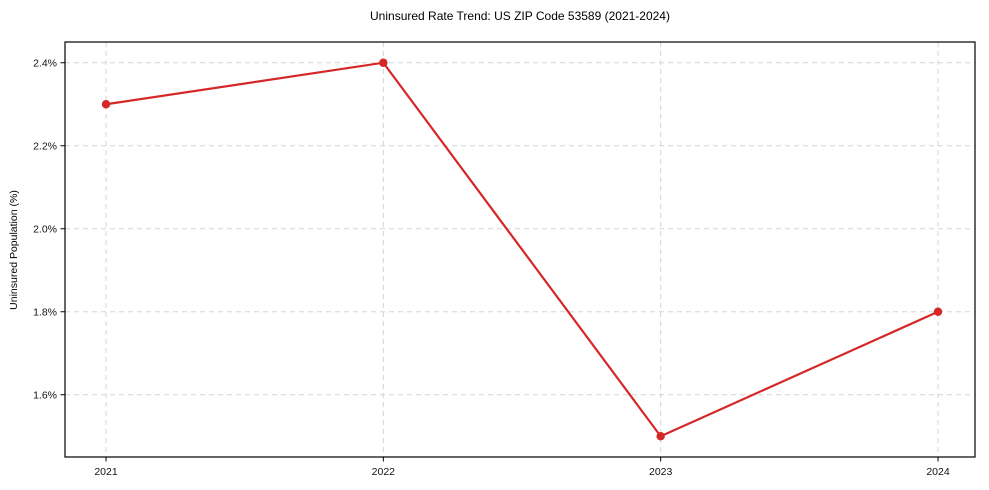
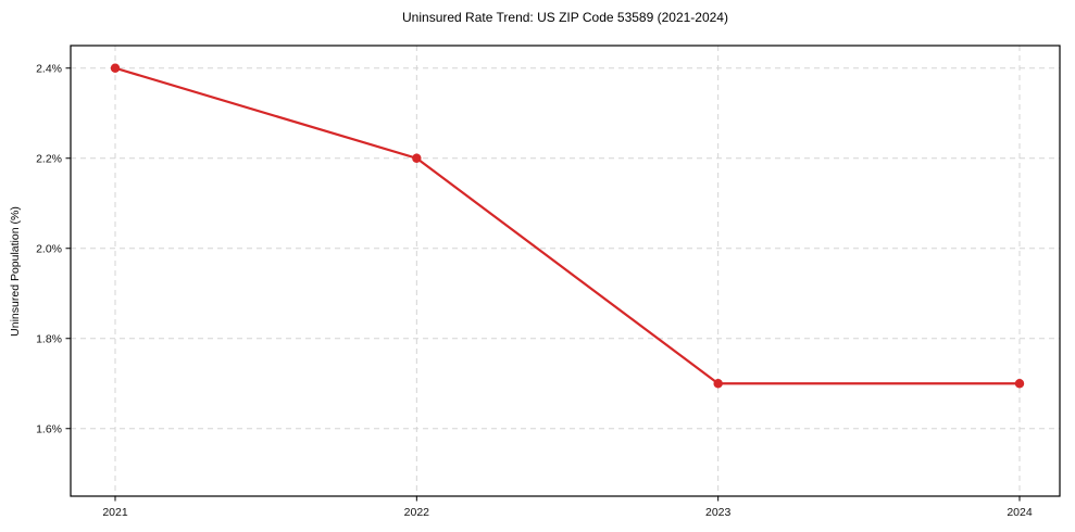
2021: 2.3% -> 2.4%
2022: 2.4% -> 2.2%
2023: 1.5% -> 1.7%
2024: 1.8% -> 1.7%
